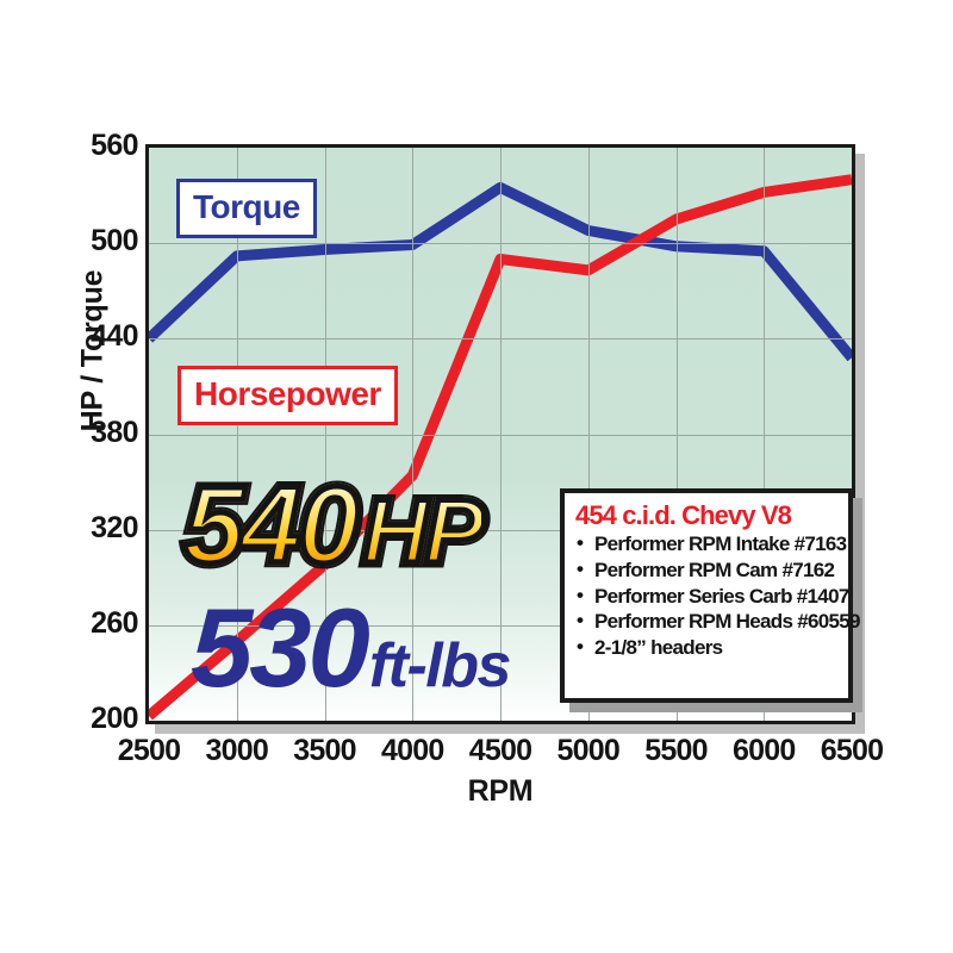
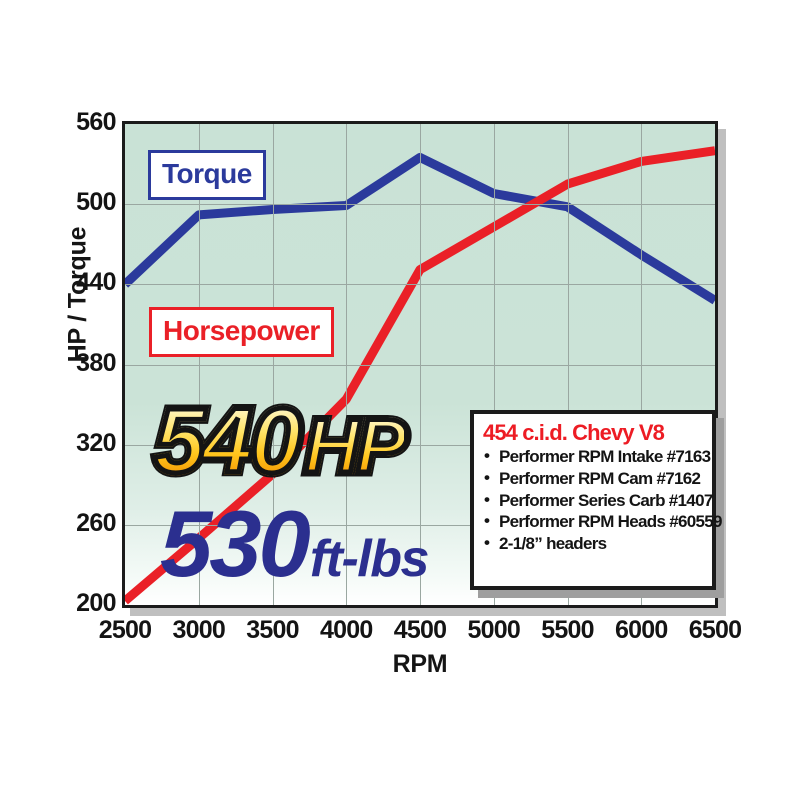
Horsepower/4500: 490 -> 451
Torque/6000: 495 -> 462
